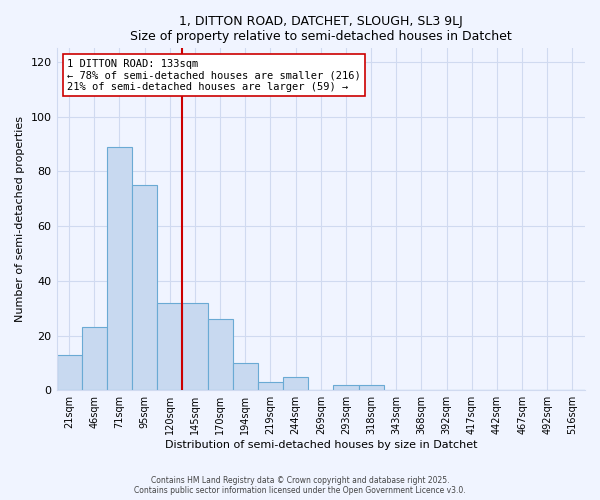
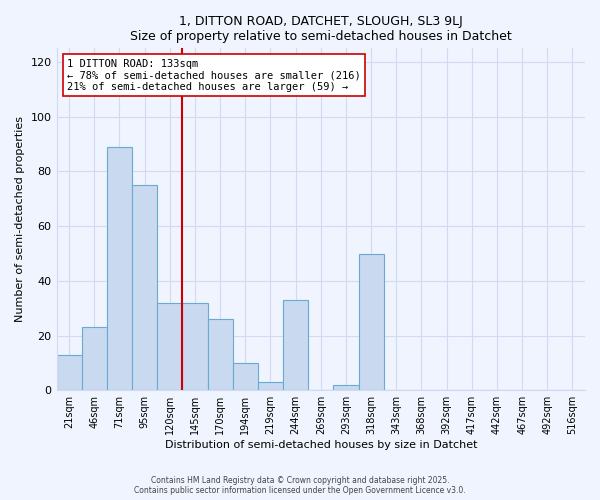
244sqm: 5 -> 33
318sqm: 2 -> 50
